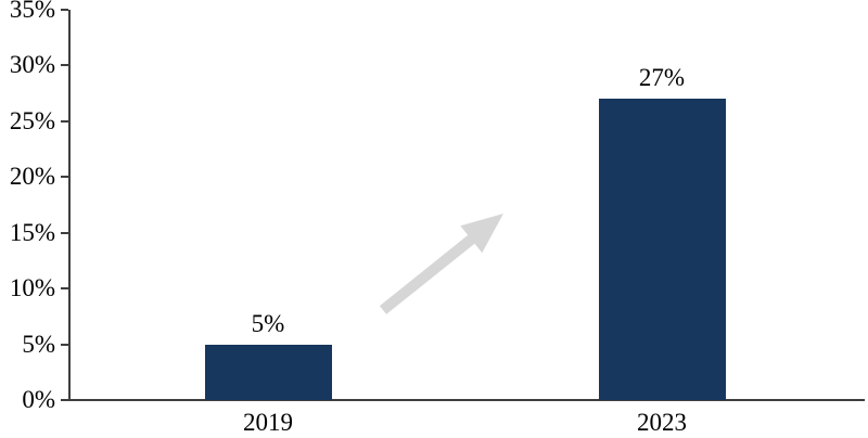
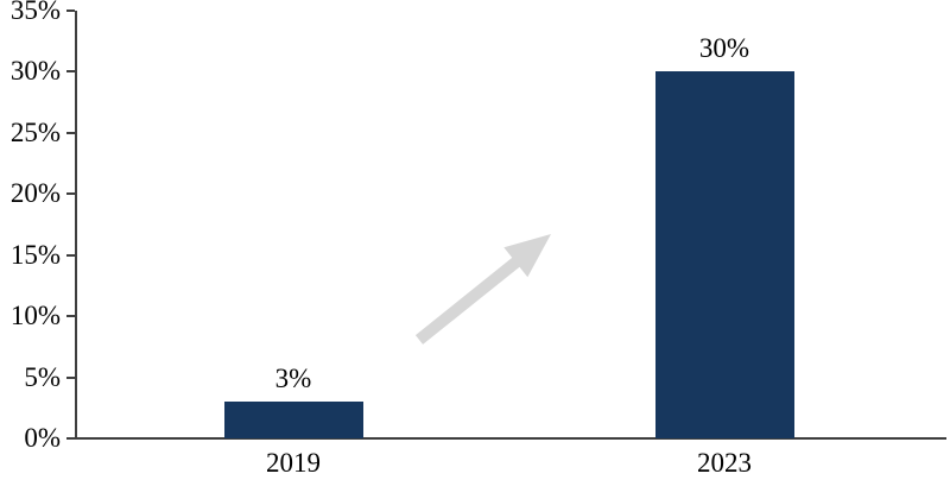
2019: 5% -> 3%
2023: 27% -> 30%
